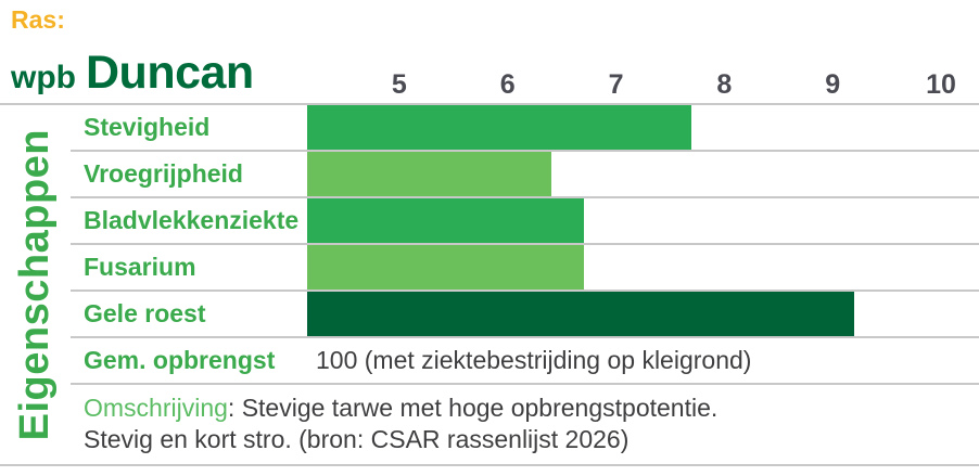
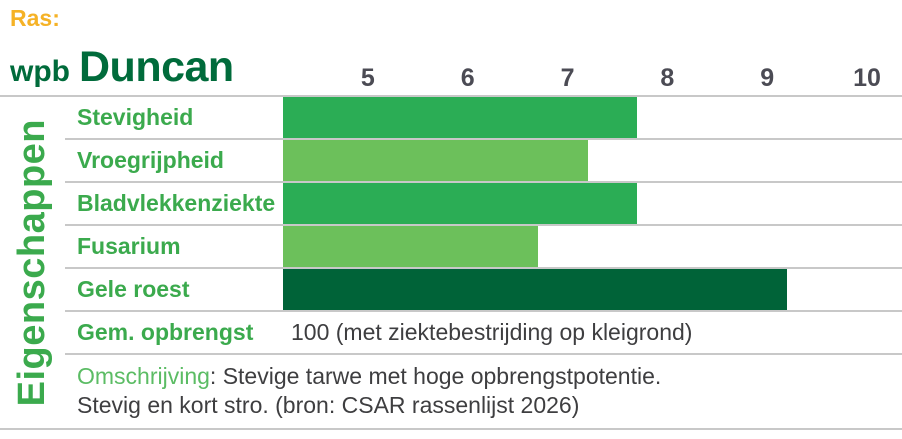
Vroegrijpheid: 6.4 -> 7.2
Bladvlekkenziekte: 6.7 -> 7.7
